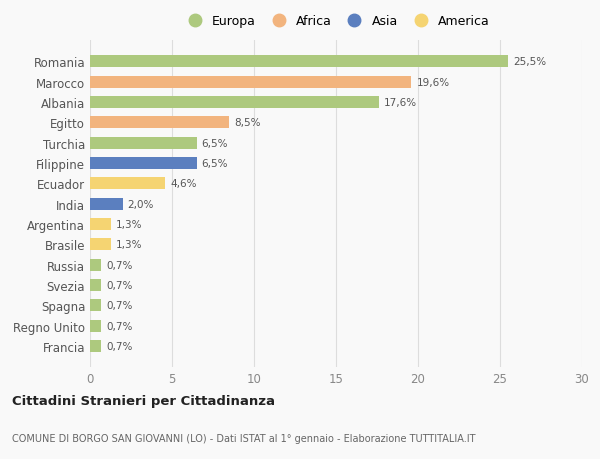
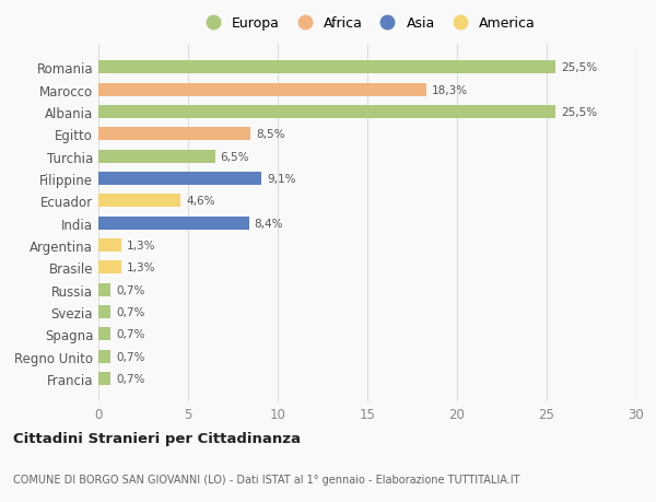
Marocco: 19,6% -> 18,3%
Albania: 17,6% -> 25,5%
Filippine: 6,5% -> 9,1%
India: 2,0% -> 8,4%
